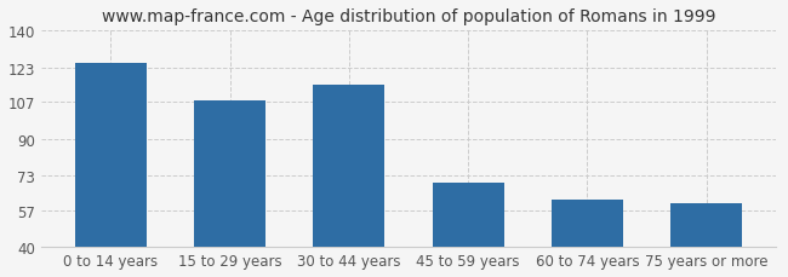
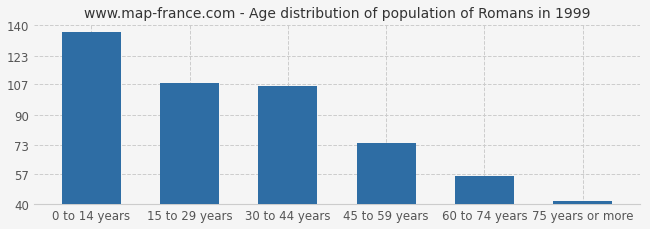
0 to 14 years: 125 -> 136
30 to 44 years: 115 -> 106
45 to 59 years: 70 -> 74
60 to 74 years: 62 -> 56
75 years or more: 60 -> 42
